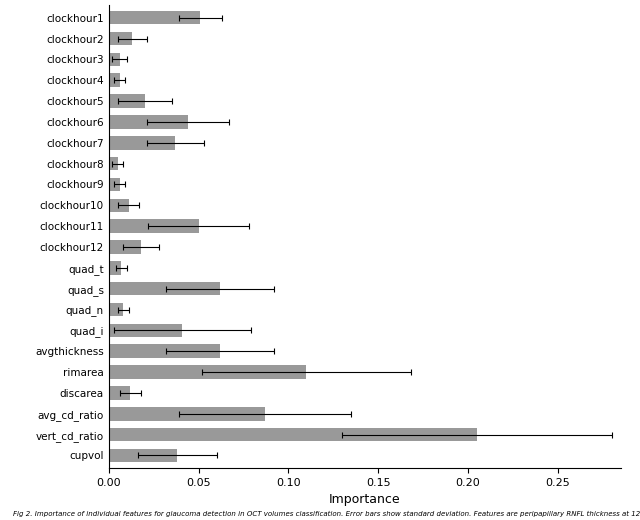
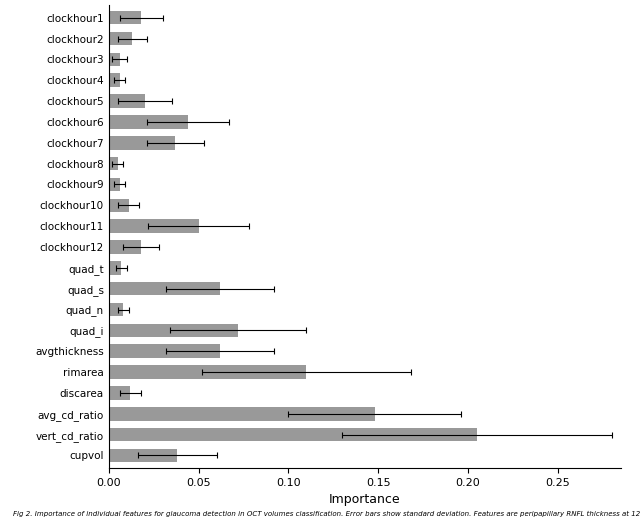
clockhour1: 0.051 -> 0.018
quad_i: 0.041 -> 0.072
avg_cd_ratio: 0.087 -> 0.148
